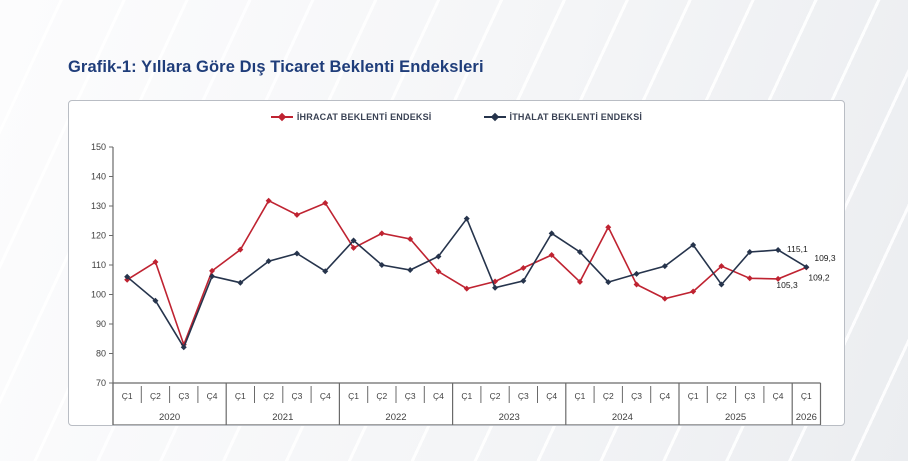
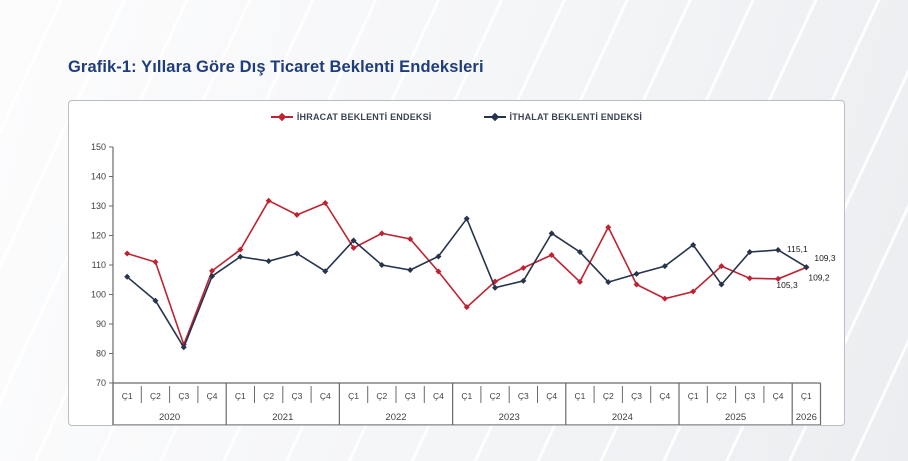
İHRACAT BEKLENTİ ENDEKSİ/2020 Ç1: 105 -> 114
İTHALAT BEKLENTİ ENDEKSİ/2021 Ç1: 104 -> 113
İHRACAT BEKLENTİ ENDEKSİ/2023 Ç1: 102 -> 96
